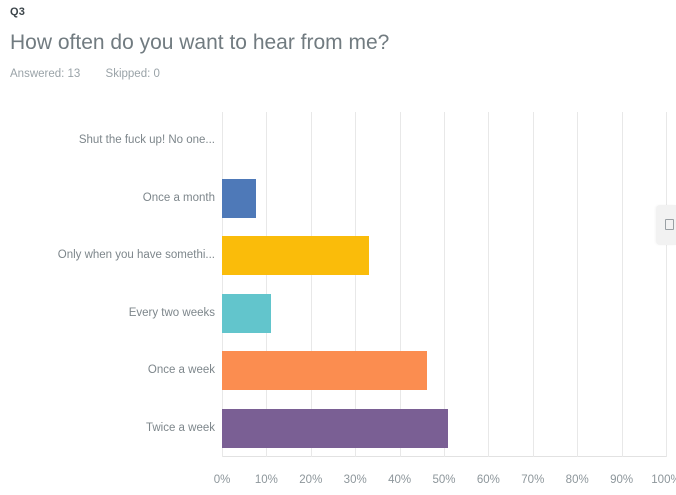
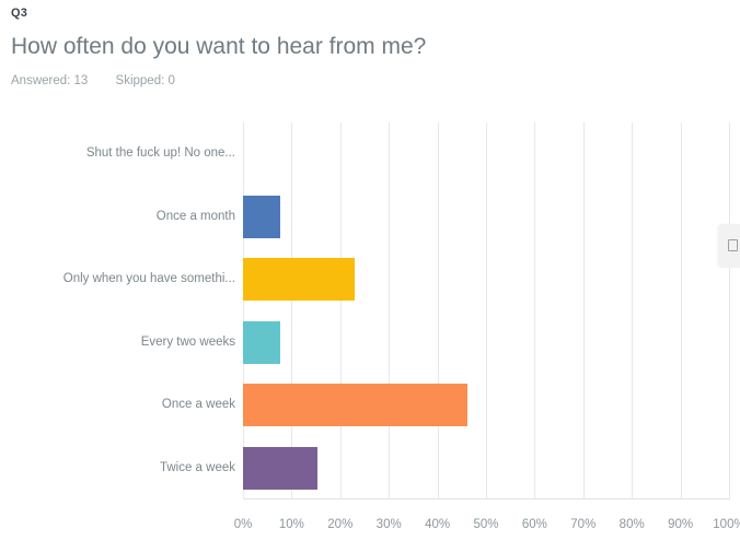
Only when you have somethi...: 33% -> 23%
Every two weeks: 11% -> 8%
Twice a week: 51% -> 15%
